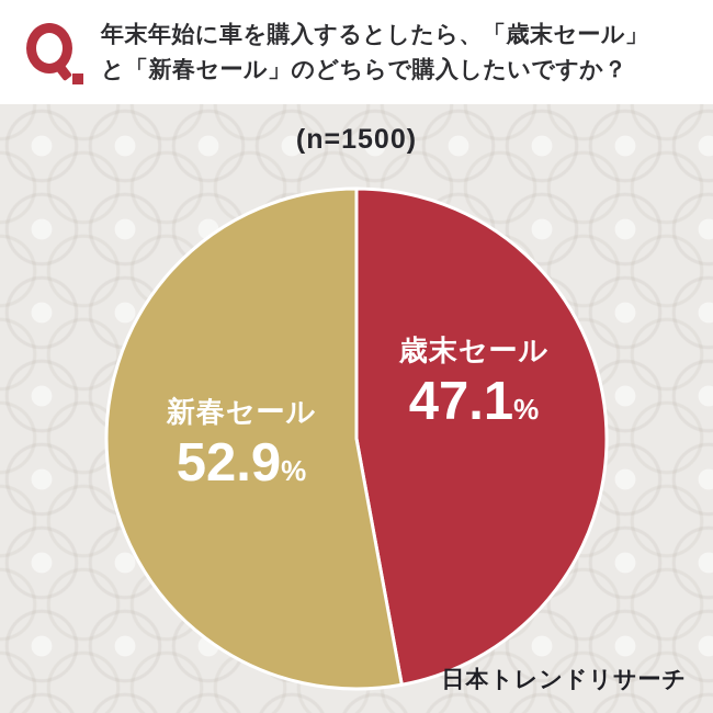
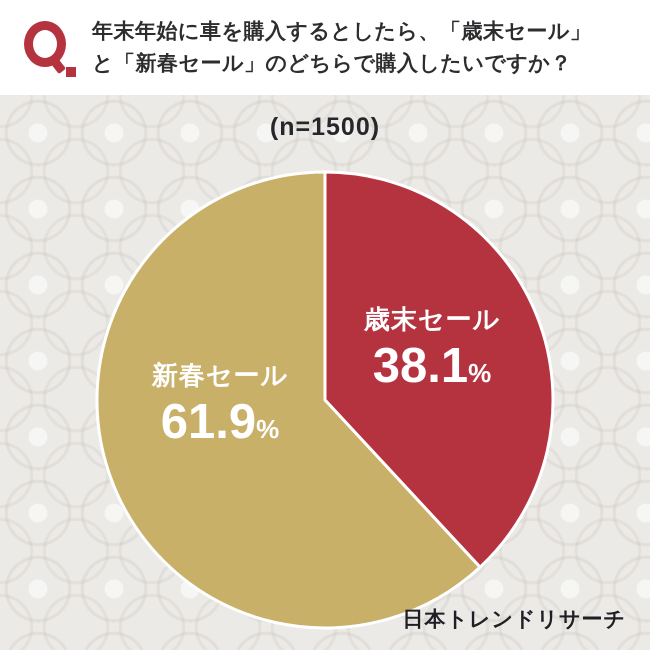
歳末セール: 47.1 -> 38.1
新春セール: 52.9 -> 61.9
